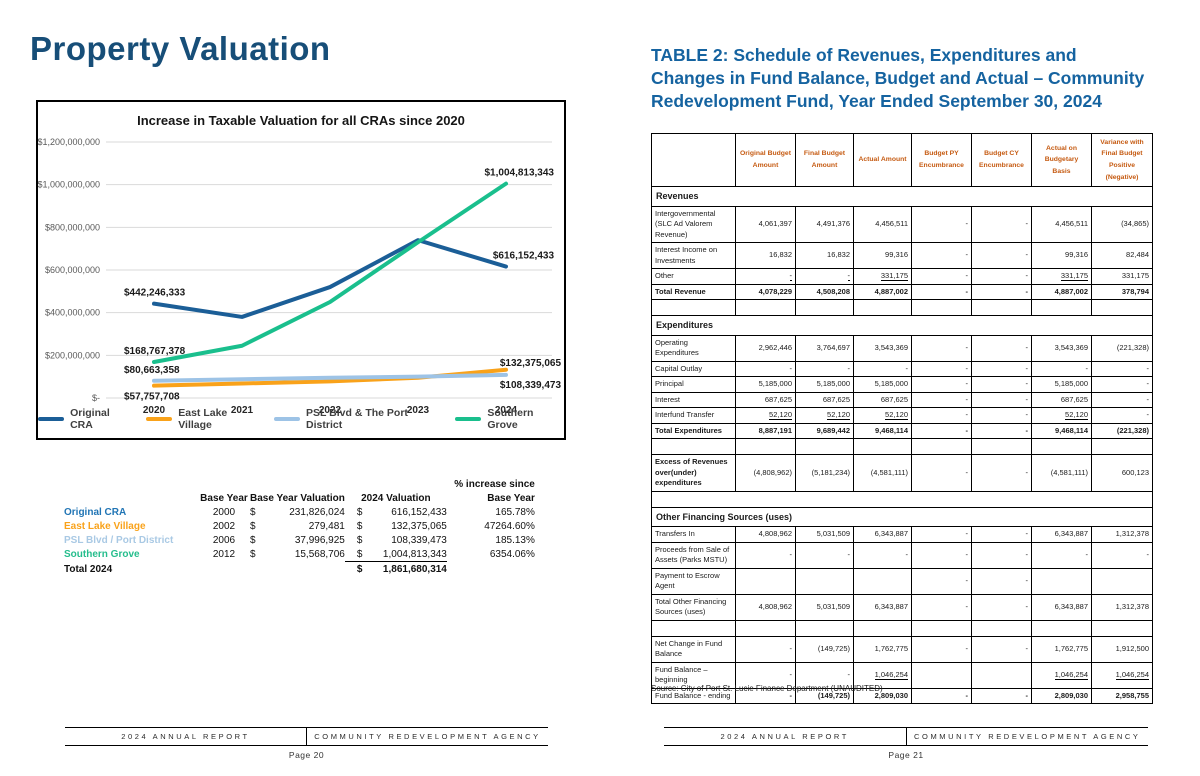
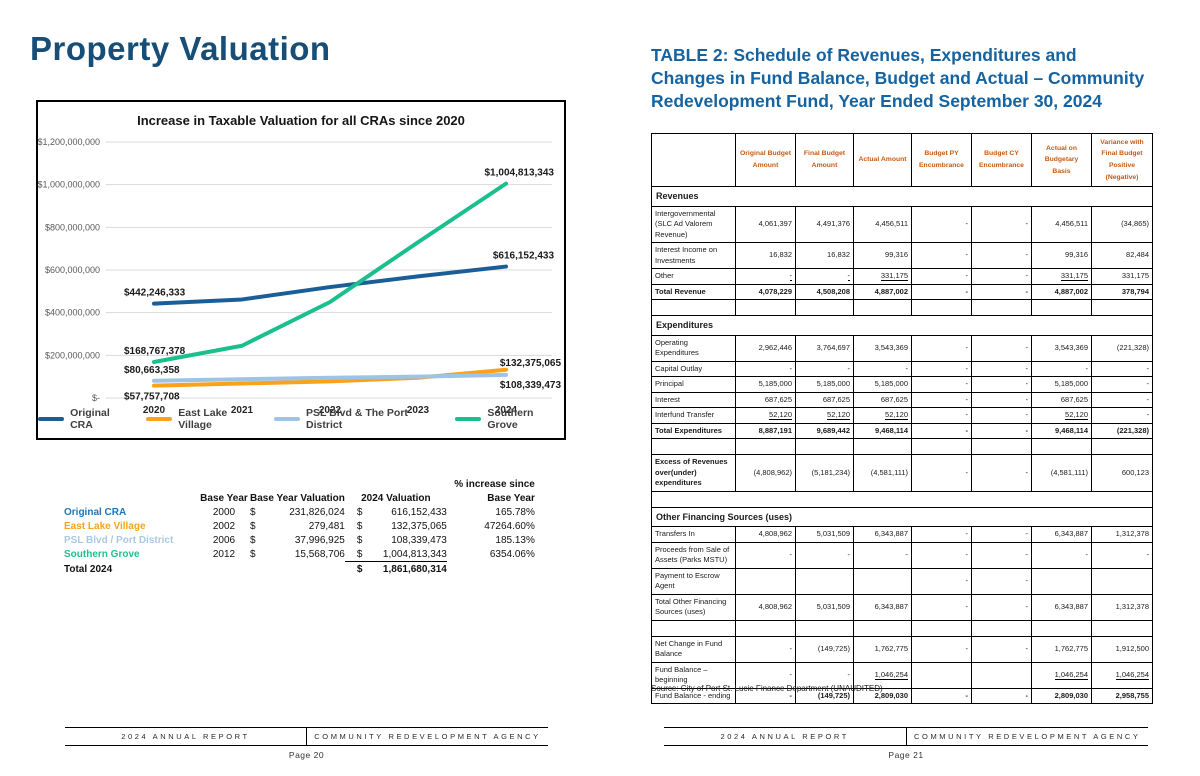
Original CRA/2021: $380000000 -> $460000000
Original CRA/2023: $740000000 -> $570000000
